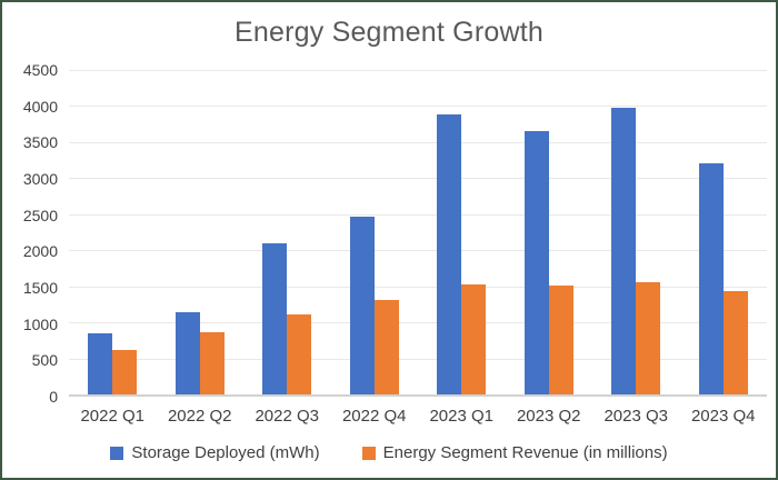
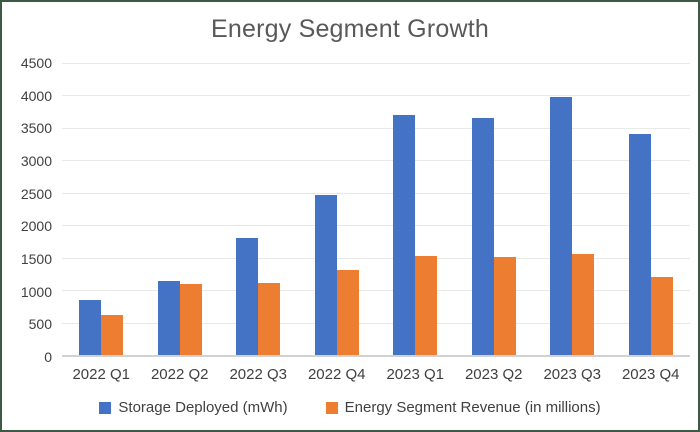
Energy Segment Revenue (in millions)/2022 Q2: 900 -> 1100
Storage Deployed (mWh)/2022 Q3: 2100 -> 1800
Storage Deployed (mWh)/2023 Q1: 3900 -> 3700
Storage Deployed (mWh)/2023 Q4: 3200 -> 3400
Energy Segment Revenue (in millions)/2023 Q4: 1400 -> 1200
